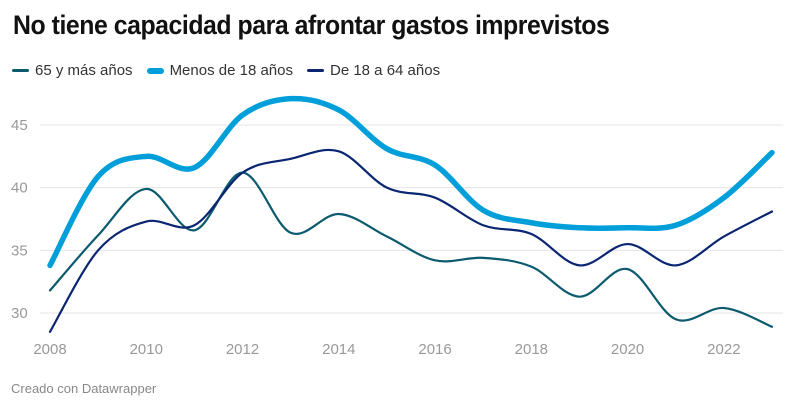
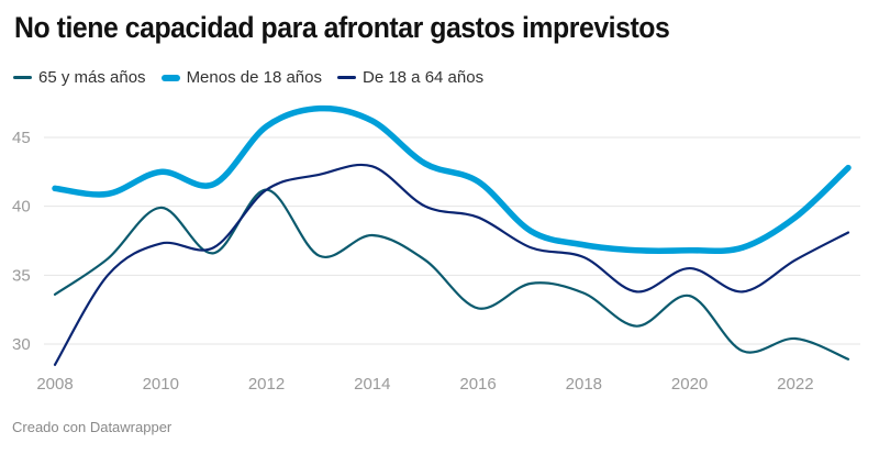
65 y más años/2008: 31.8 -> 33.6
Menos de 18 años/2008: 33.8 -> 41.3
65 y más años/2016: 34.2 -> 32.6
